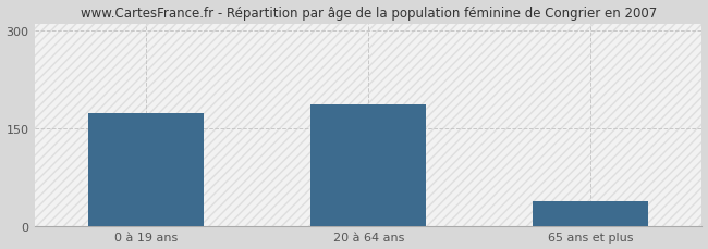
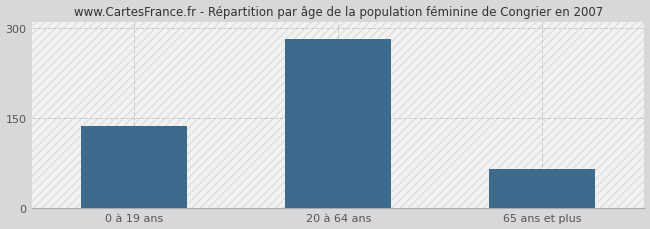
0 à 19 ans: 172 -> 136
20 à 64 ans: 186 -> 281
65 ans et plus: 38 -> 65
